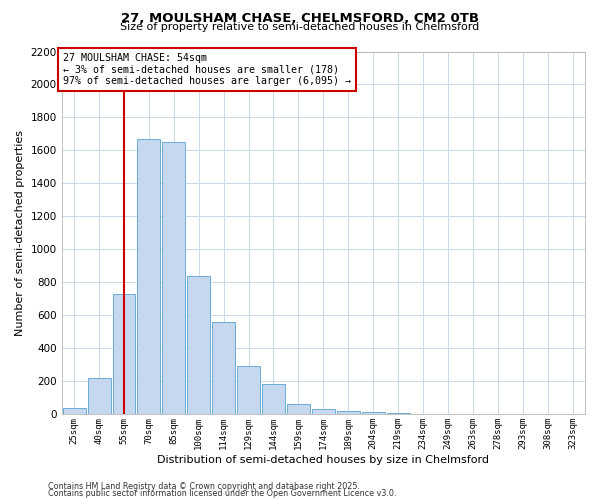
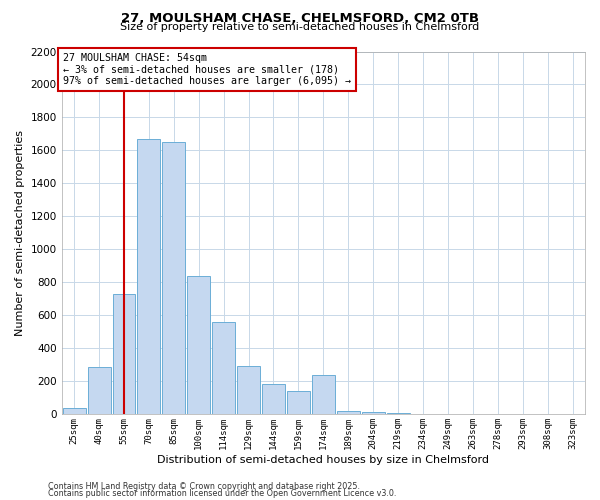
40sqm: 220 -> 290
159sqm: 60 -> 140
174sqm: 40 -> 240
